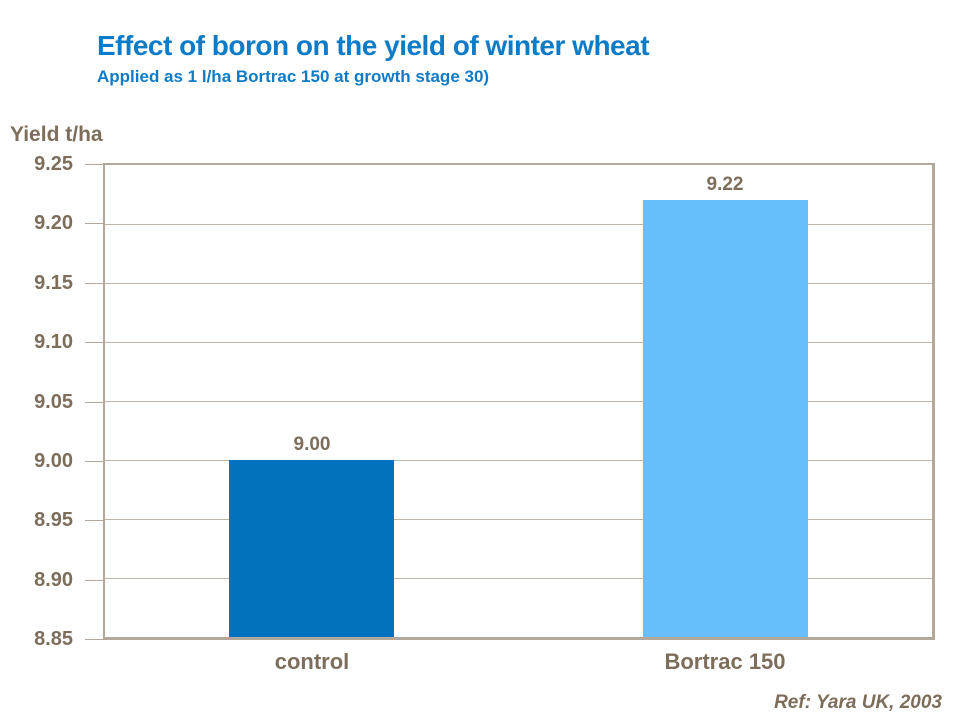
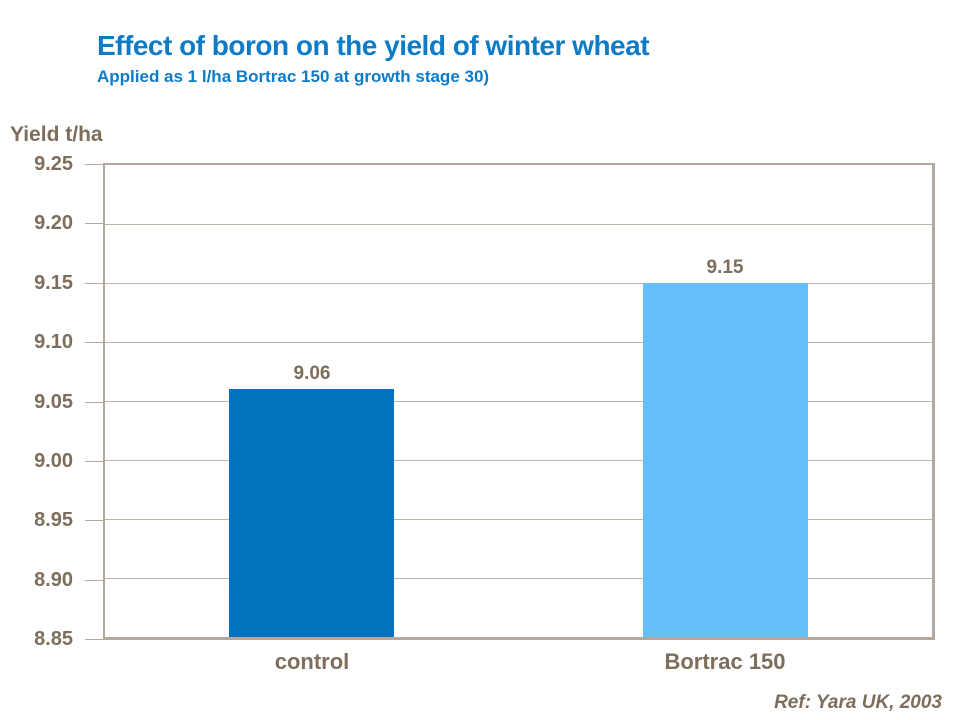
control: 9.00 -> 9.06
Bortrac 150: 9.22 -> 9.15
